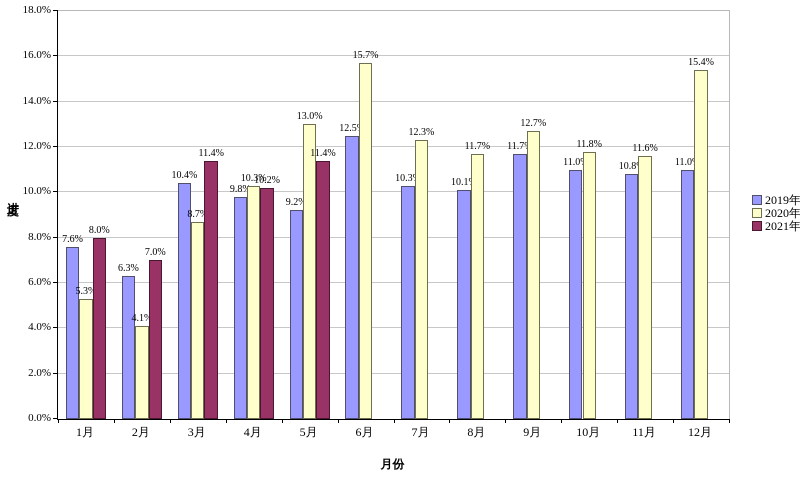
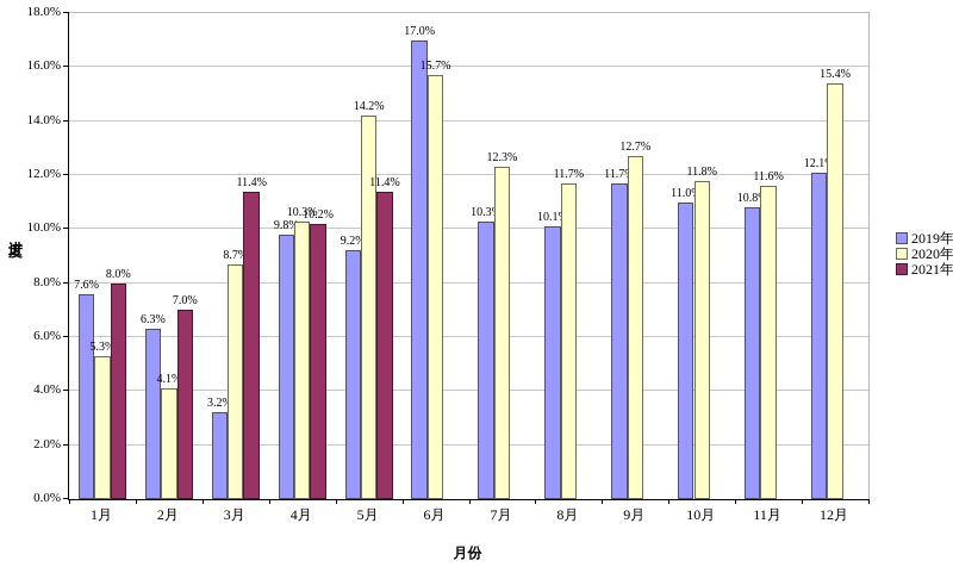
2019年/3月: 10.4% -> 3.2%
2020年/5月: 13.0% -> 14.2%
2019年/6月: 12.5% -> 17.0%
2019年/12月: 11.0% -> 12.1%
